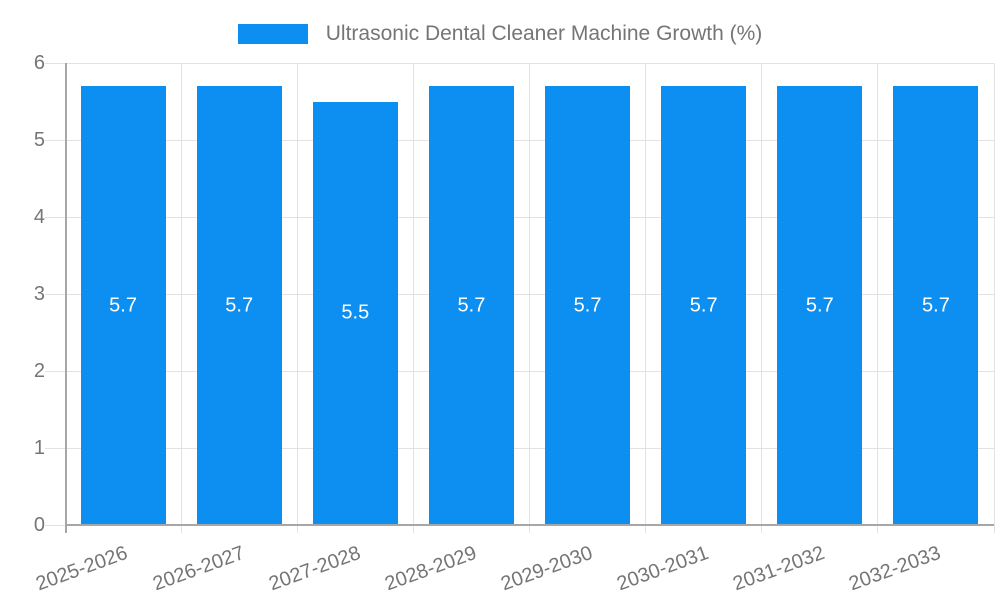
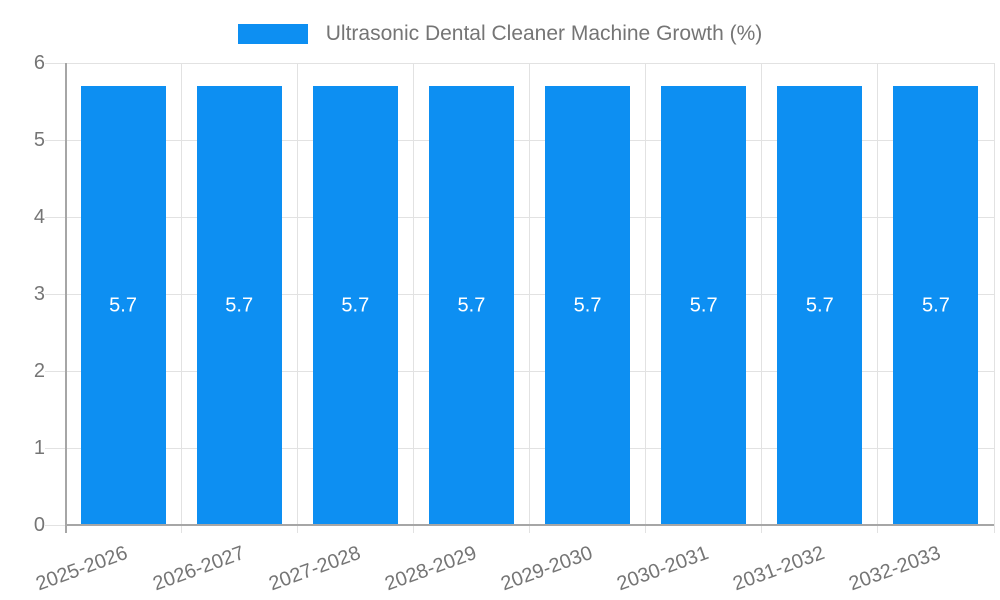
2027-2028: 5.5 -> 5.7
